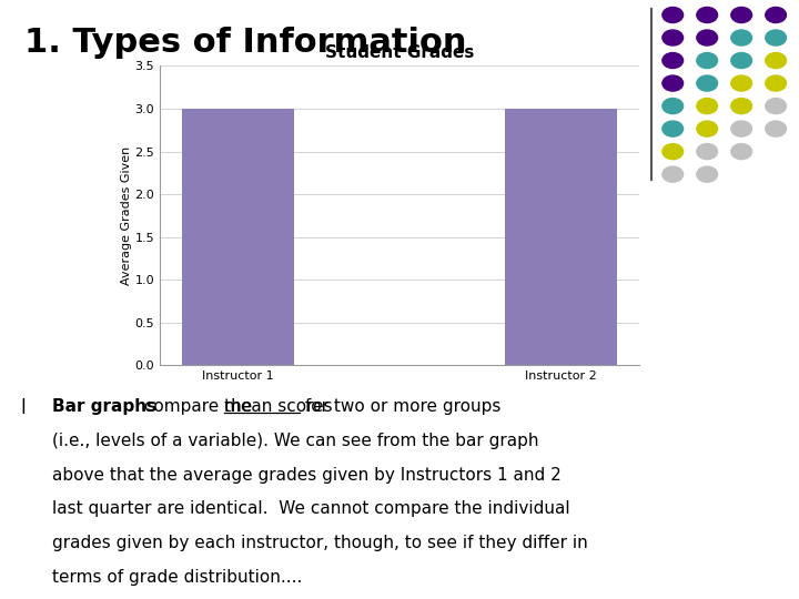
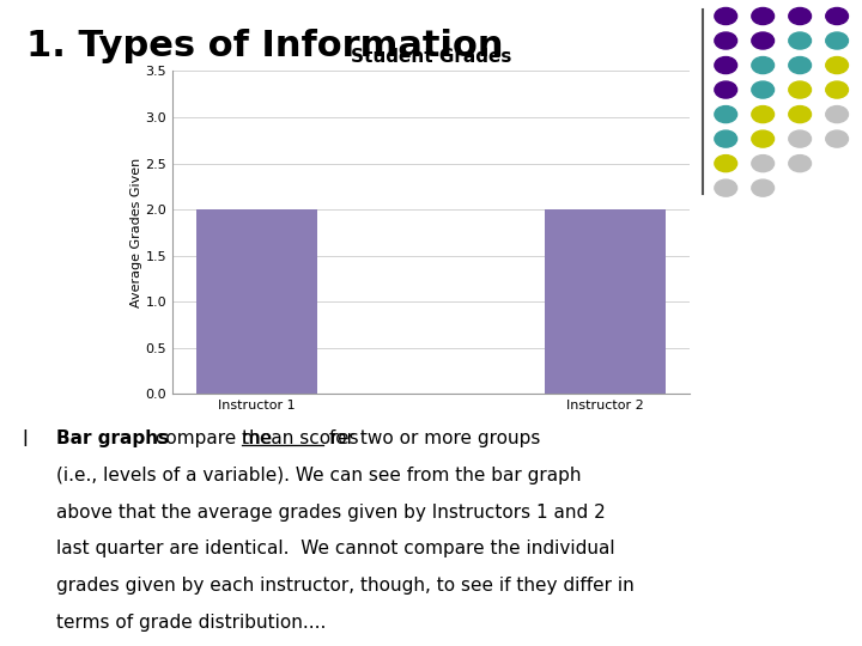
Instructor 1: 3 -> 2
Instructor 2: 3 -> 2
